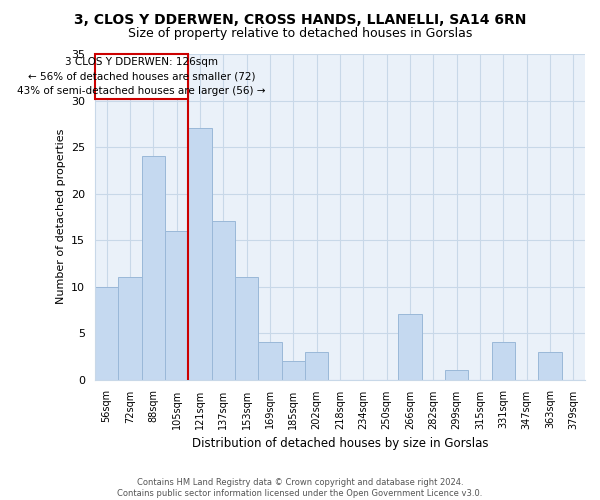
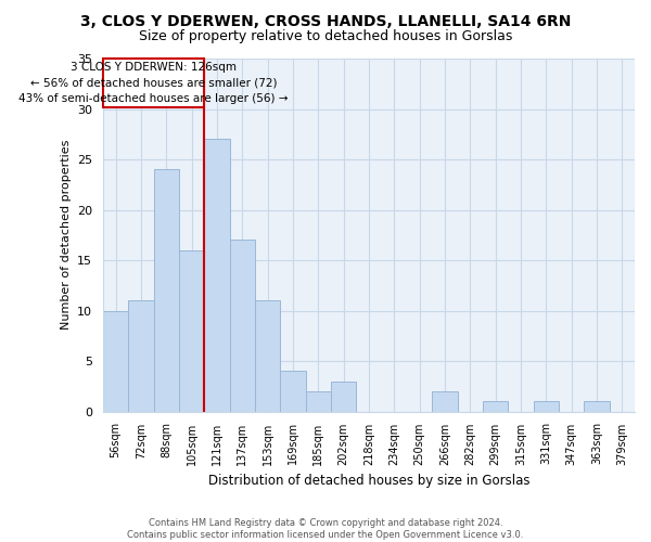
266sqm: 7 -> 2
331sqm: 4 -> 1
363sqm: 3 -> 1
